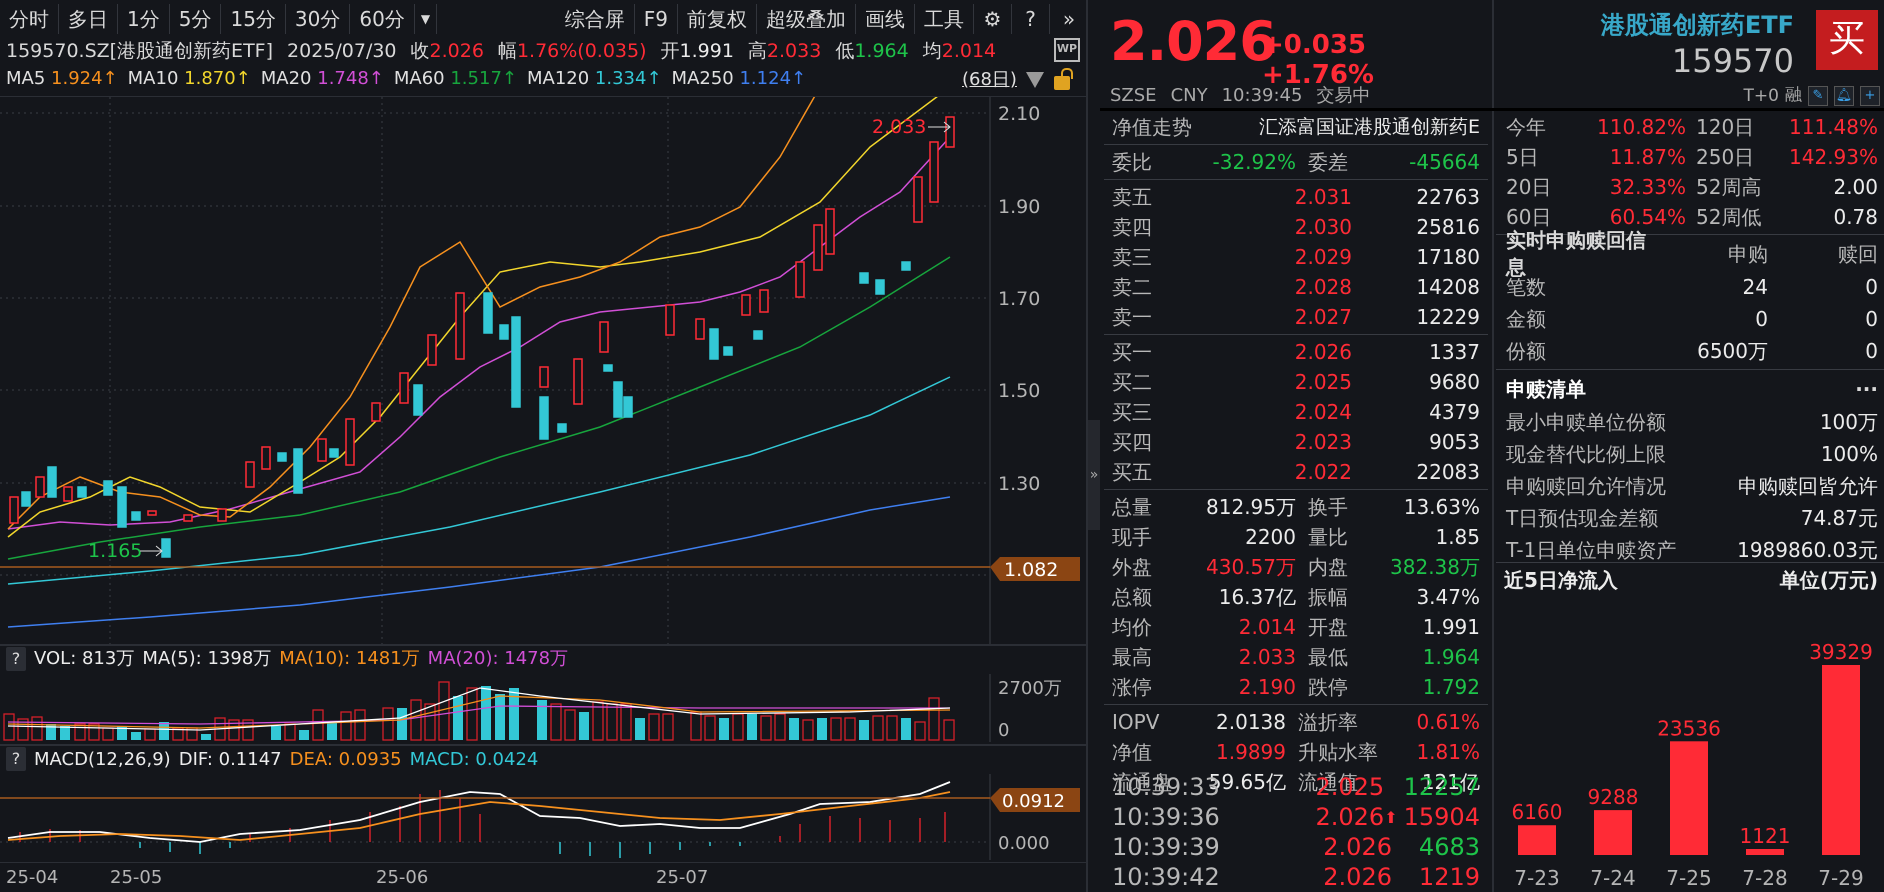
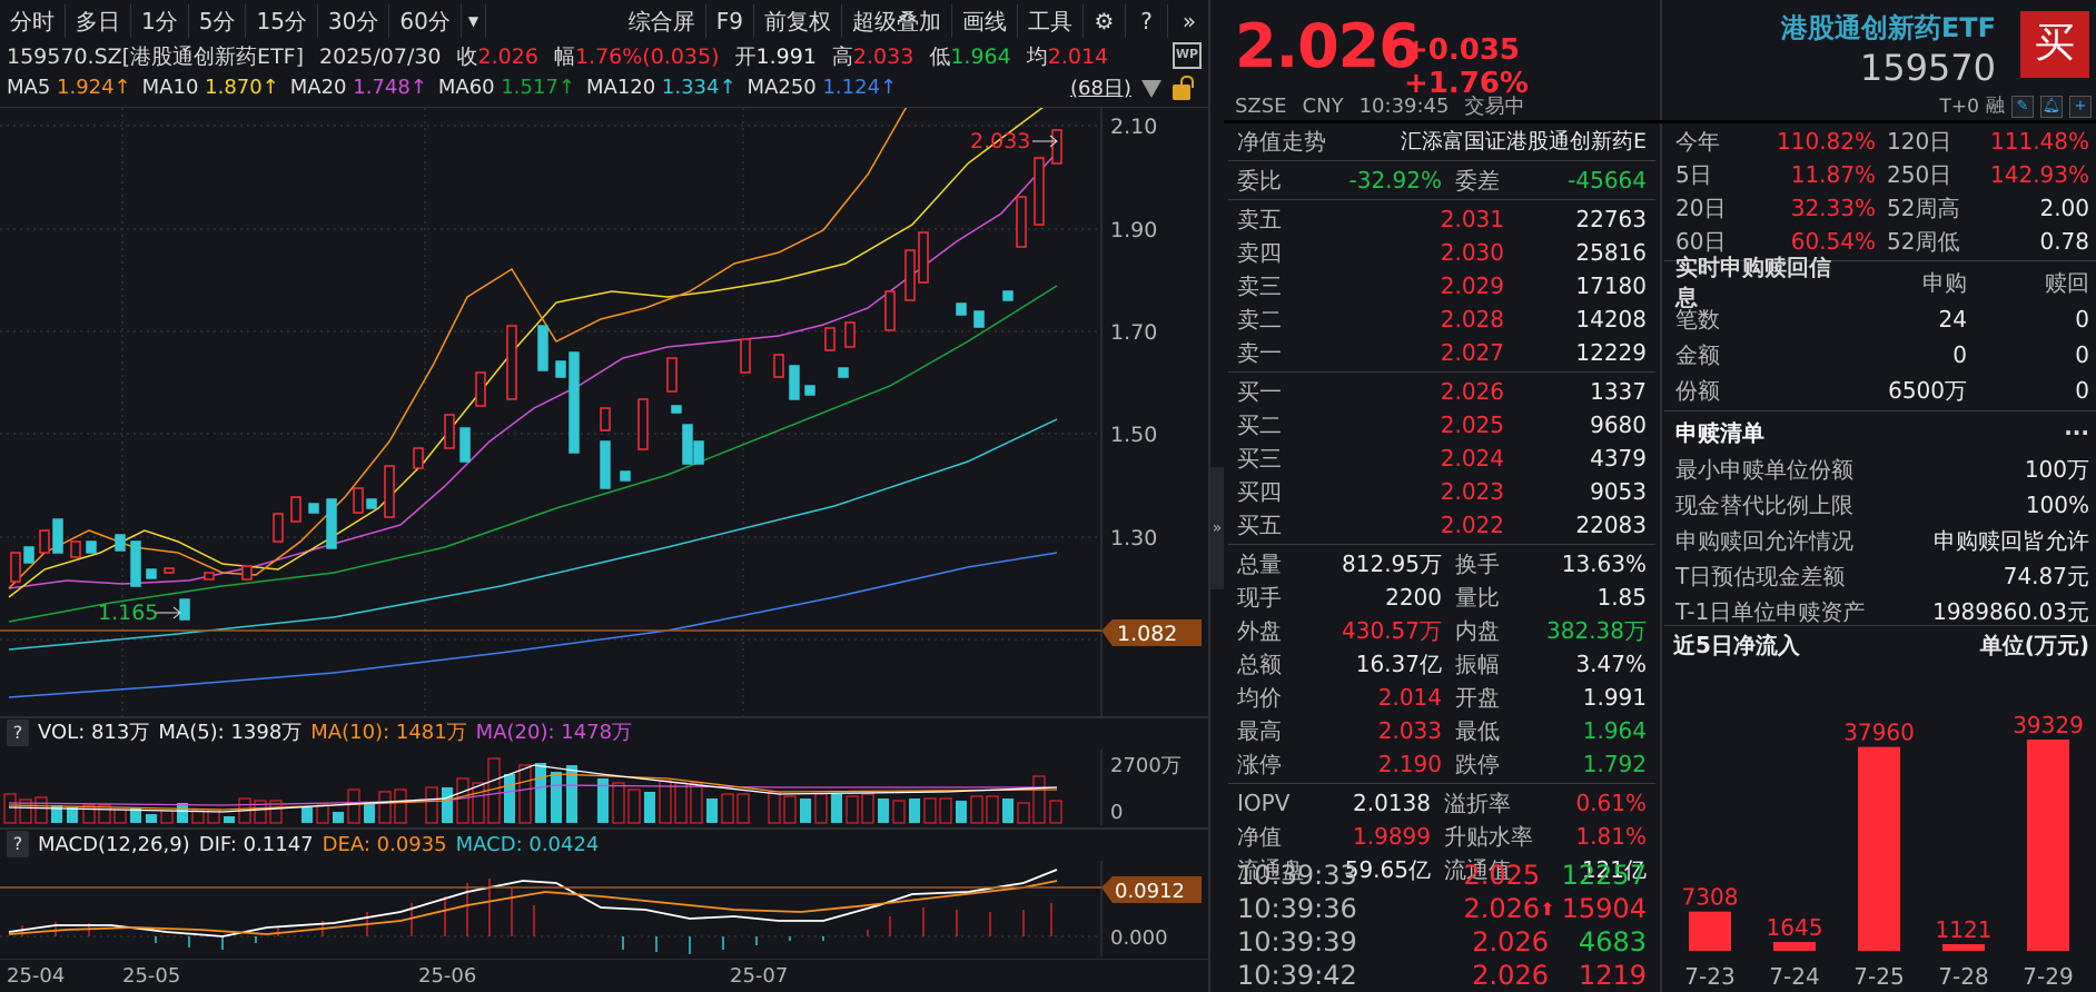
7-23: 6160 -> 7308
7-24: 9288 -> 1645
7-25: 23536 -> 37960
